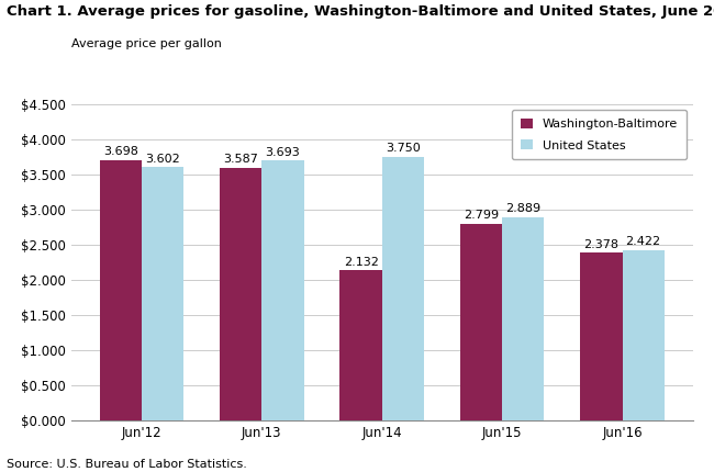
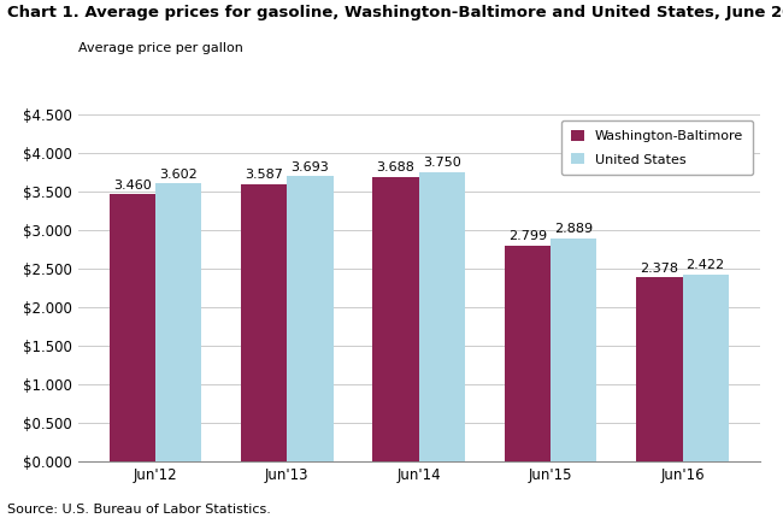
Washington-Baltimore/Jun'12: 3.698 -> 3.460
Washington-Baltimore/Jun'14: 2.132 -> 3.688
